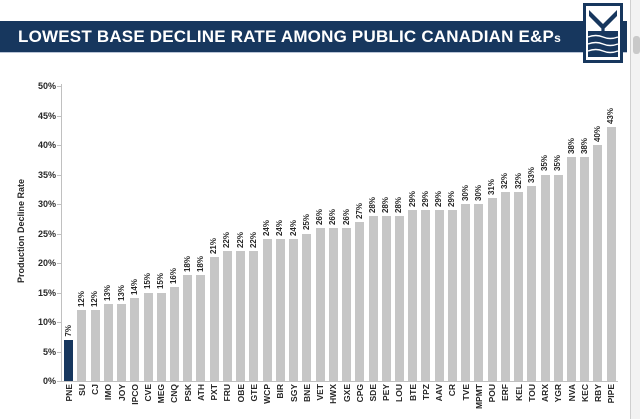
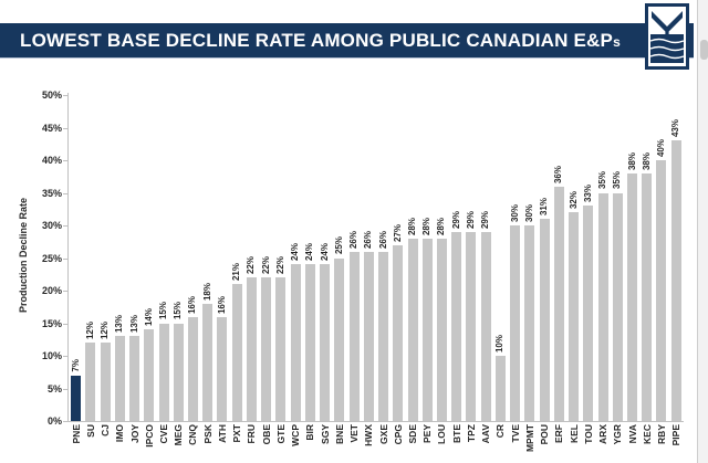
ATH: 18% -> 16%
CR: 29% -> 10%
ERF: 32% -> 36%
